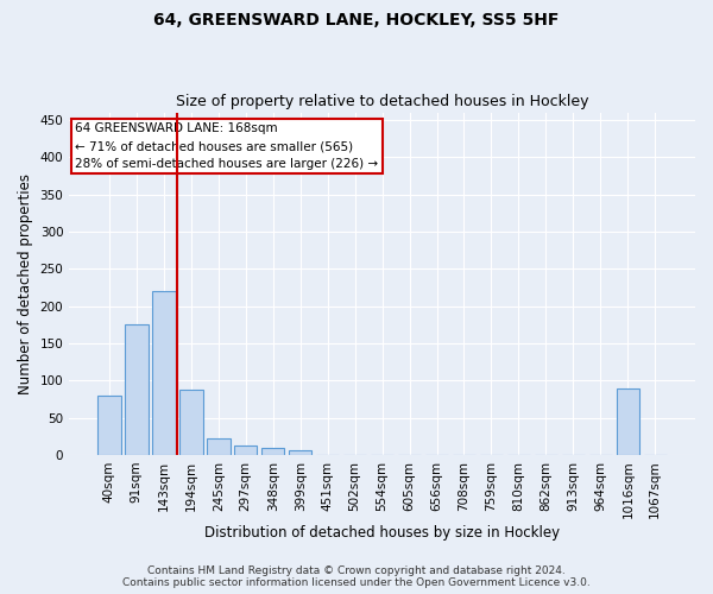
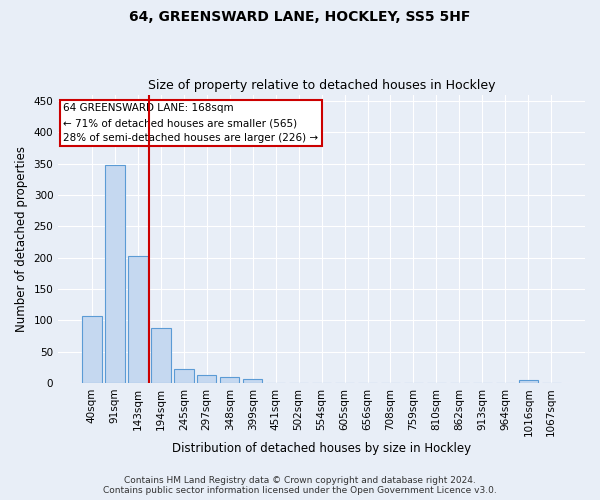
40sqm: 80 -> 107
91sqm: 176 -> 348
143sqm: 220 -> 202
1016sqm: 90 -> 4
